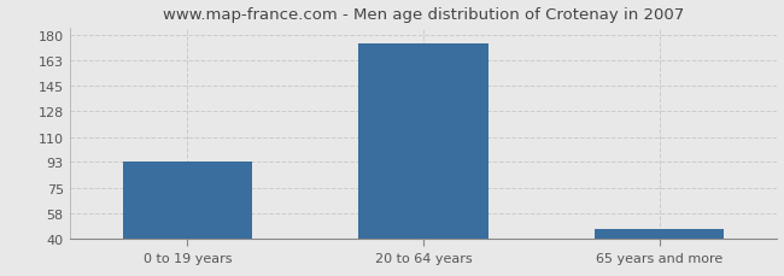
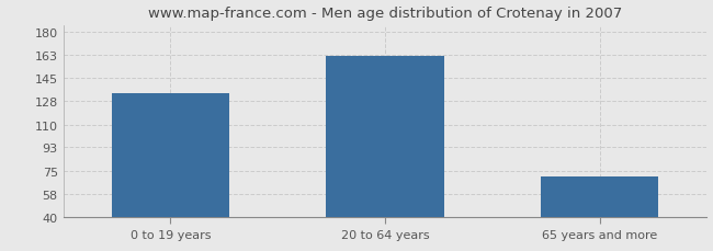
0 to 19 years: 93 -> 134
20 to 64 years: 174 -> 162
65 years and more: 47 -> 71
